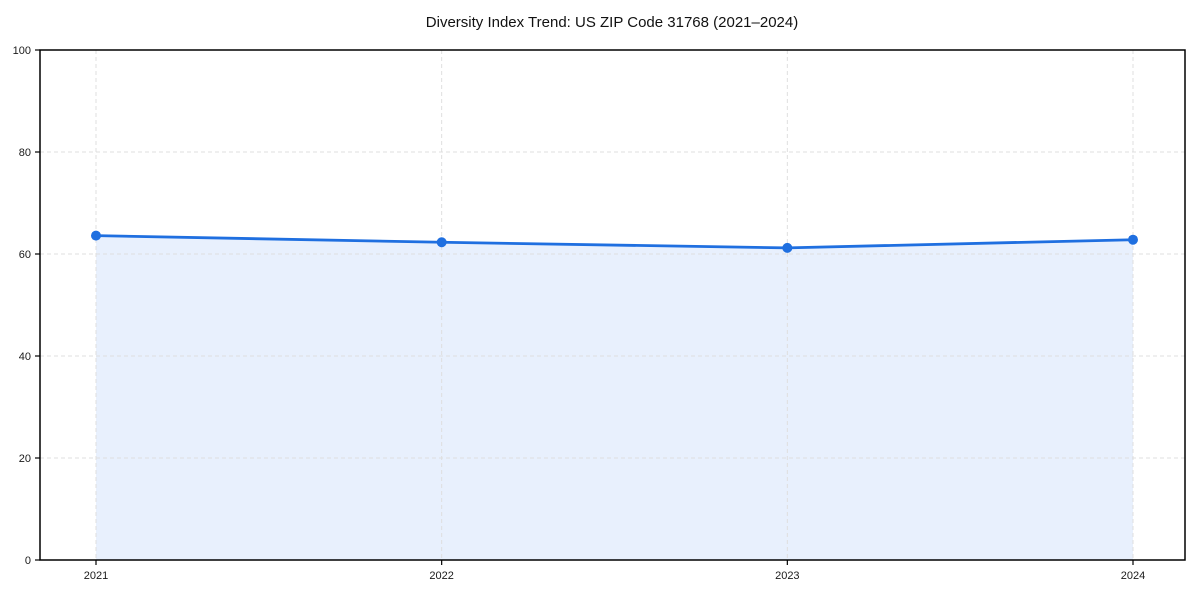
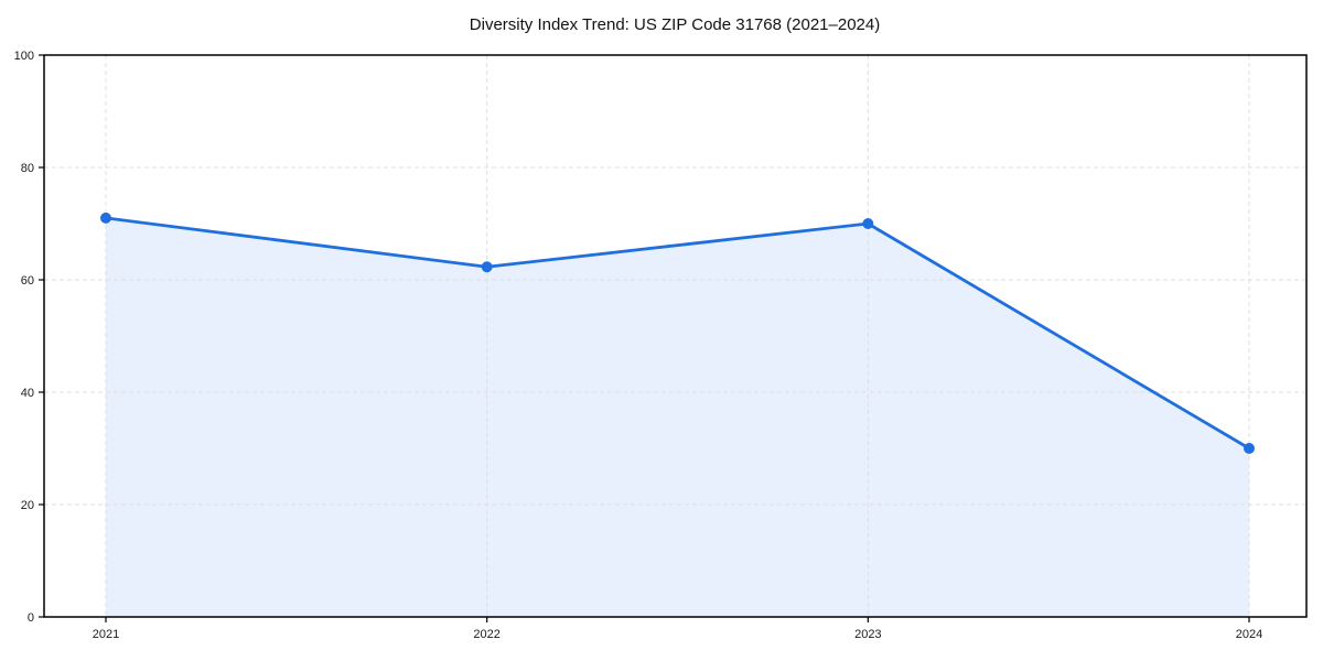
2021: 64 -> 71
2023: 61 -> 70
2024: 63 -> 30
